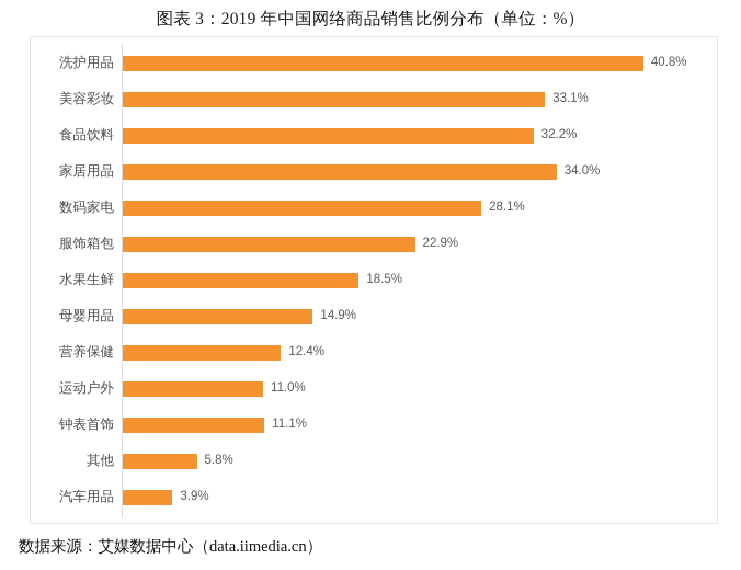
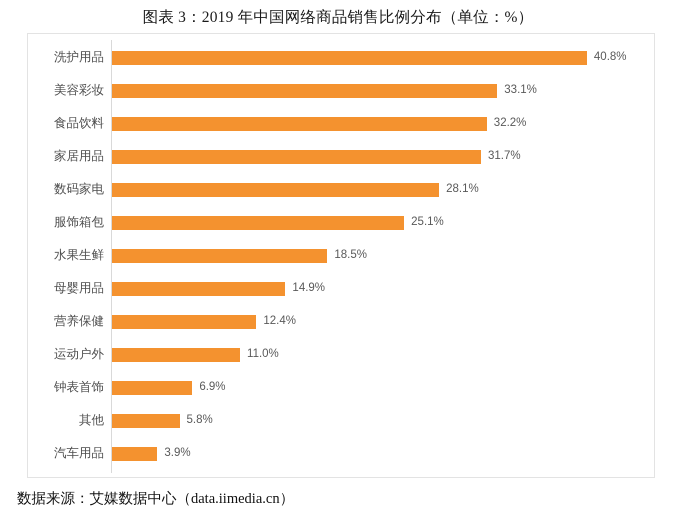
家居用品: 34.0% -> 31.7%
服饰箱包: 22.9% -> 25.1%
钟表首饰: 11.1% -> 6.9%
